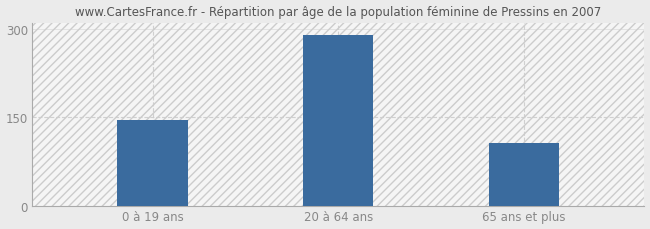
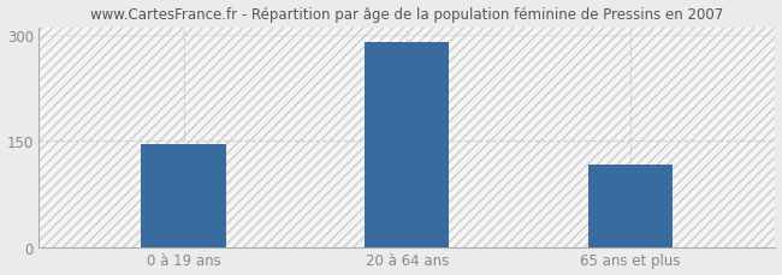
65 ans et plus: 106 -> 116
